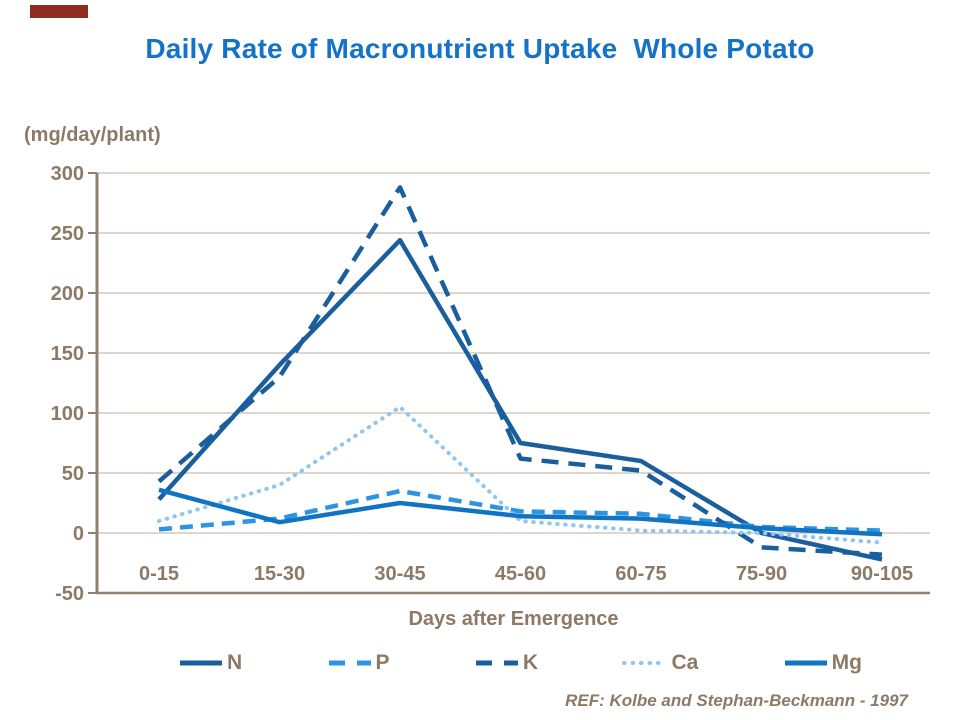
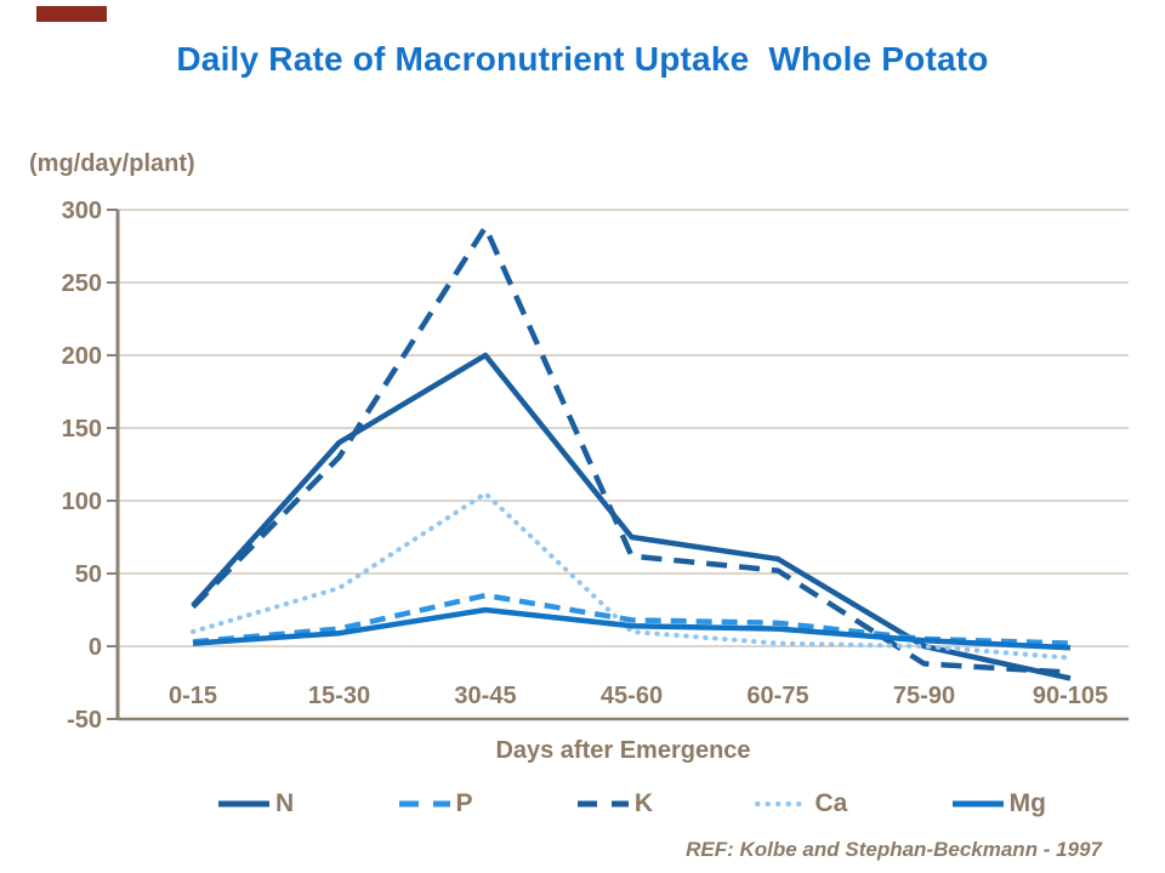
K/0-15: 43 -> 27
Mg/0-15: 36 -> 2
N/30-45: 244 -> 200
